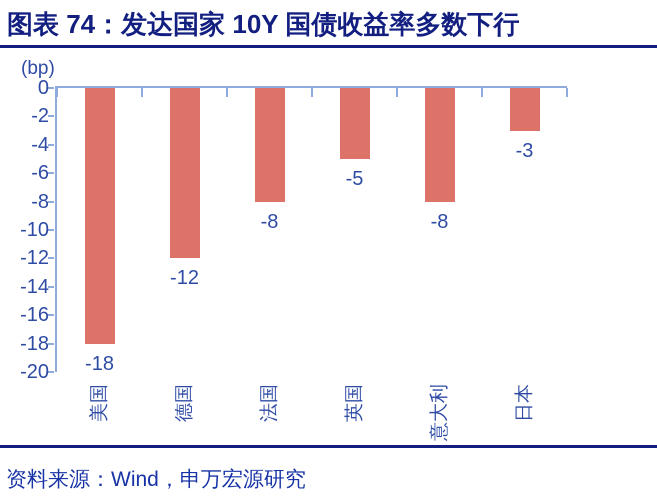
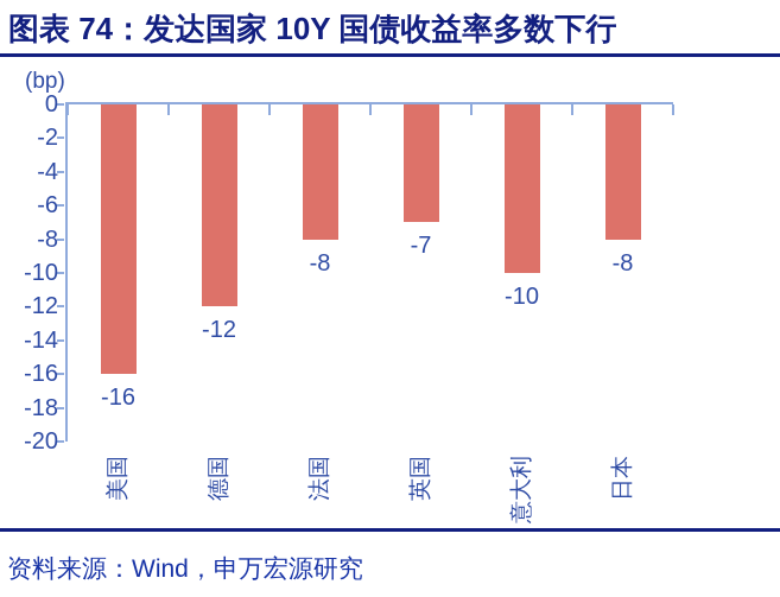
美国: -18 -> -16
英国: -5 -> -7
意大利: -8 -> -10
日本: -3 -> -8
